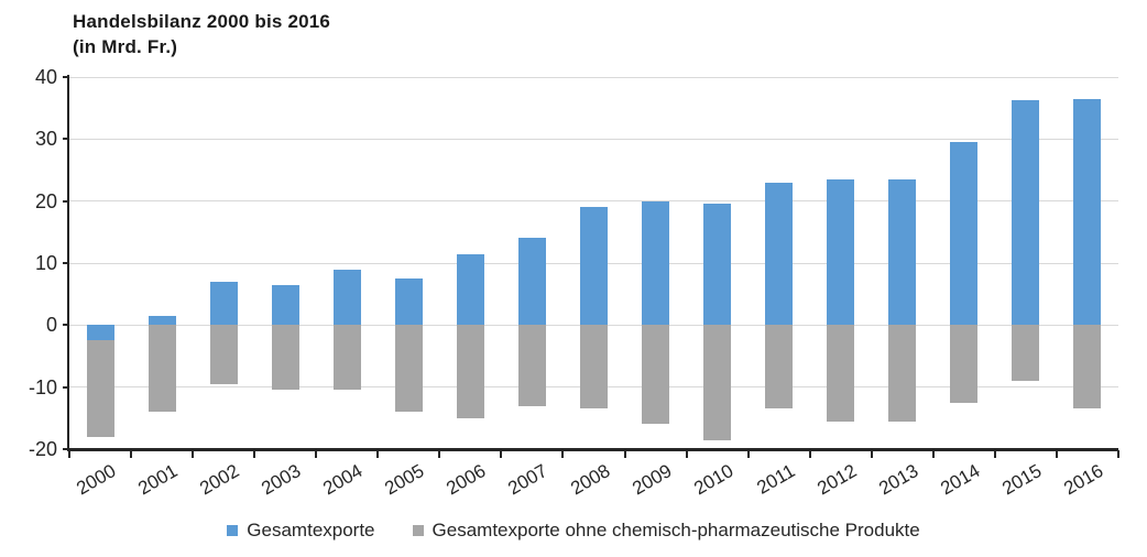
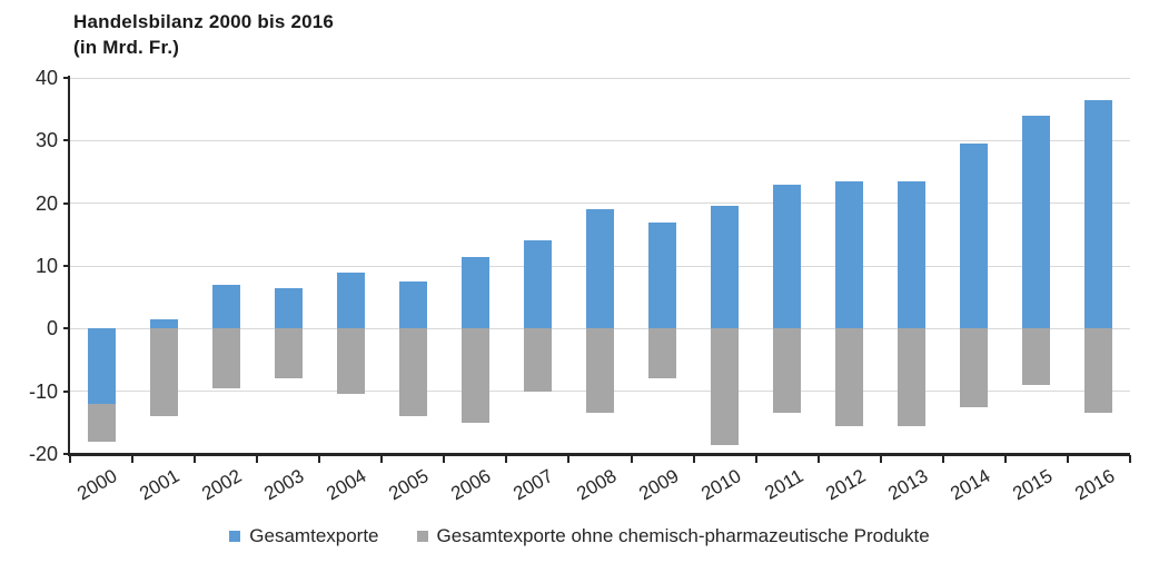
Gesamtexporte/2000: -2 -> -12
Gesamtexporte ohne chemisch-pharmazeutische Produkte/2003: -10 -> -8
Gesamtexporte ohne chemisch-pharmazeutische Produkte/2007: -13 -> -10
Gesamtexporte/2009: 20 -> 17
Gesamtexporte ohne chemisch-pharmazeutische Produkte/2009: -16 -> -8
Gesamtexporte/2015: 36 -> 34
